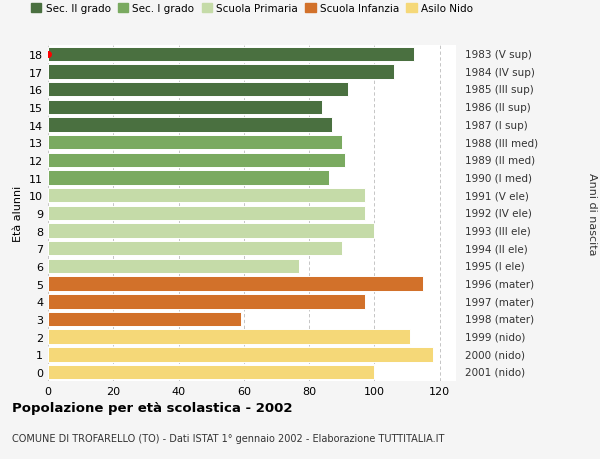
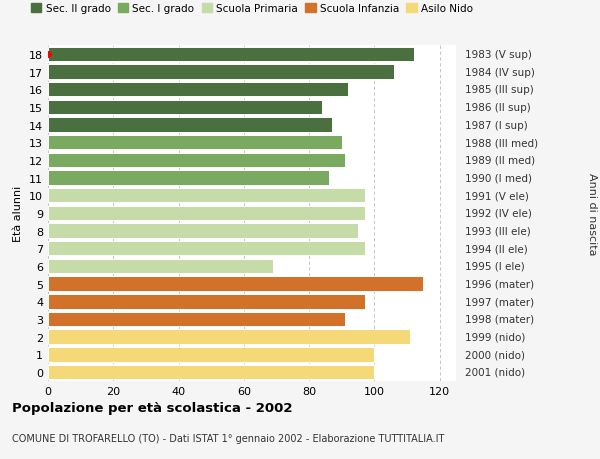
8: 100 -> 95
7: 90 -> 97
6: 77 -> 69
3: 59 -> 91
1: 118 -> 100
